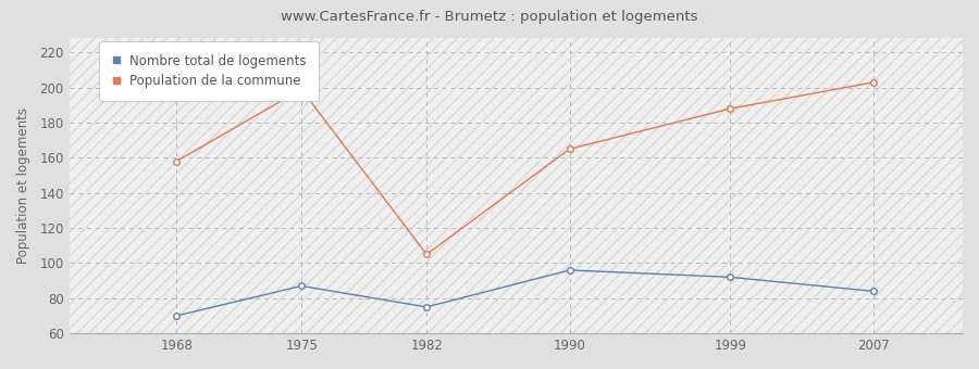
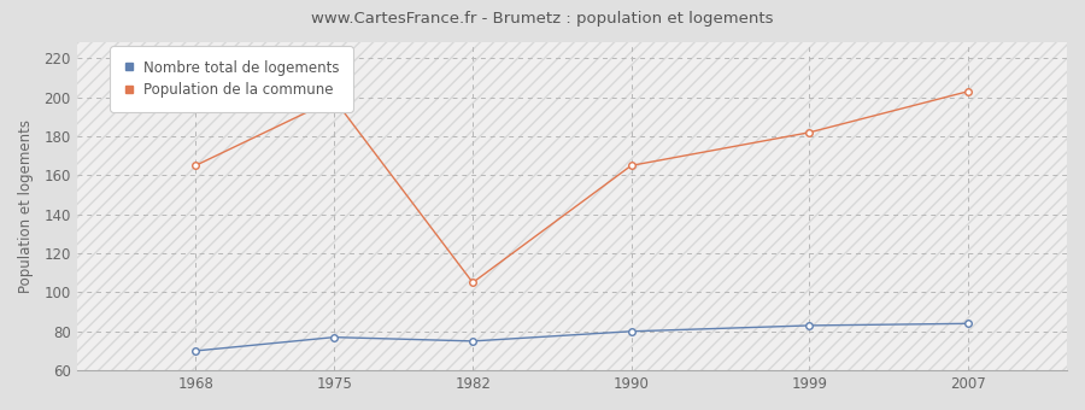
Population de la commune/1968: 158 -> 165
Nombre total de logements/1975: 87 -> 77
Nombre total de logements/1990: 96 -> 80
Nombre total de logements/1999: 92 -> 83
Population de la commune/1999: 188 -> 182
